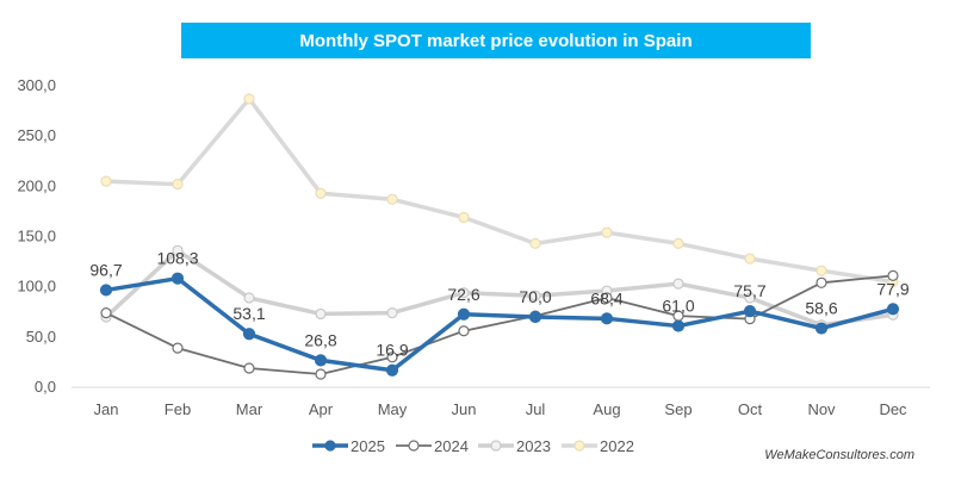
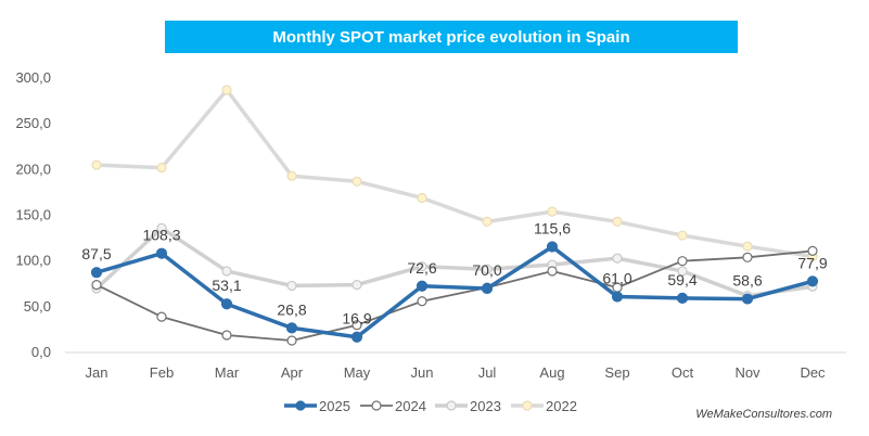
2025/Jan: 96,7 -> 87,5
2025/Aug: 68,4 -> 115,6
2024/Oct: 70 -> 100
2025/Oct: 75,7 -> 59,4
